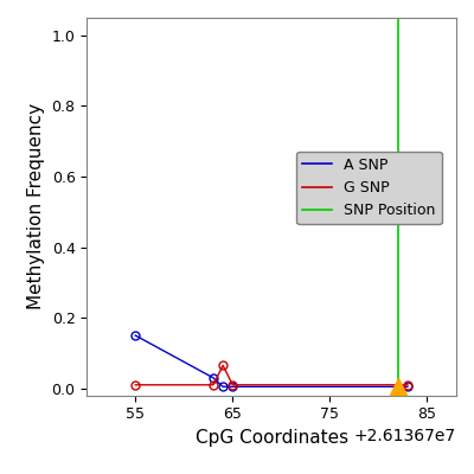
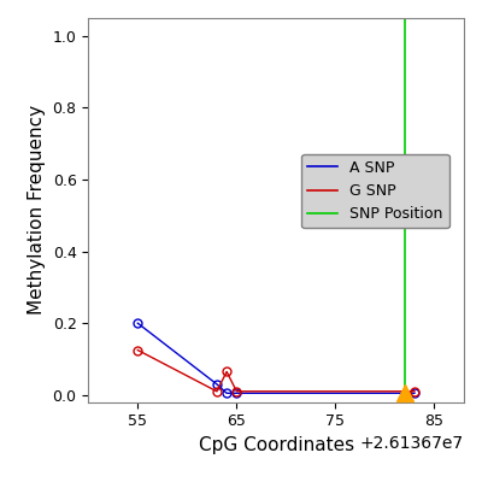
A SNP/55: 0.150 -> 0.200
G SNP/55: 0.010 -> 0.125
